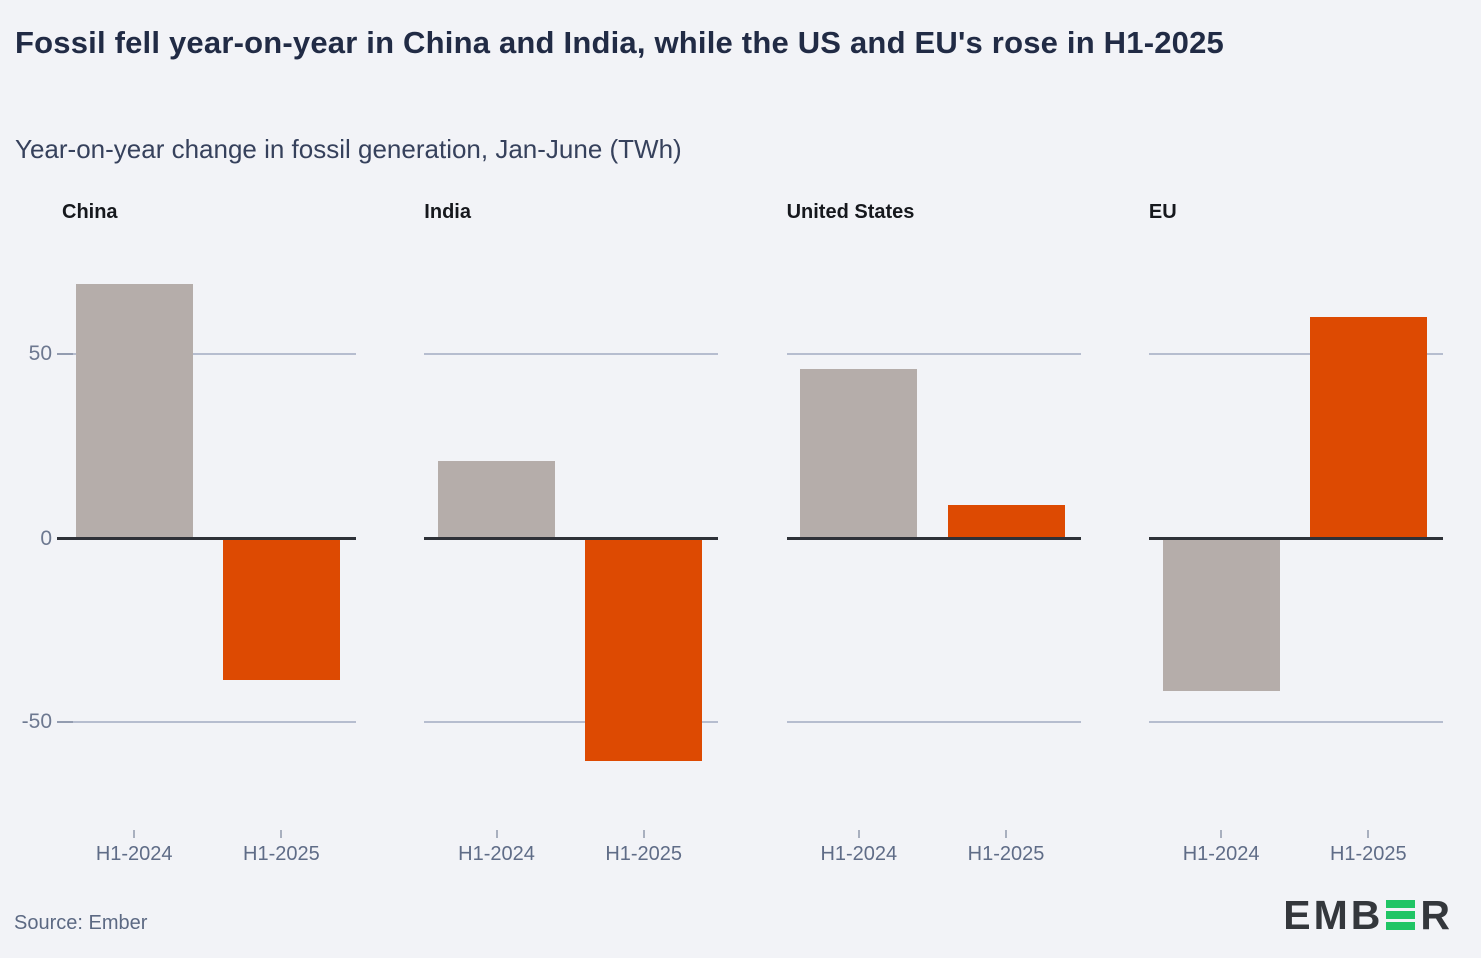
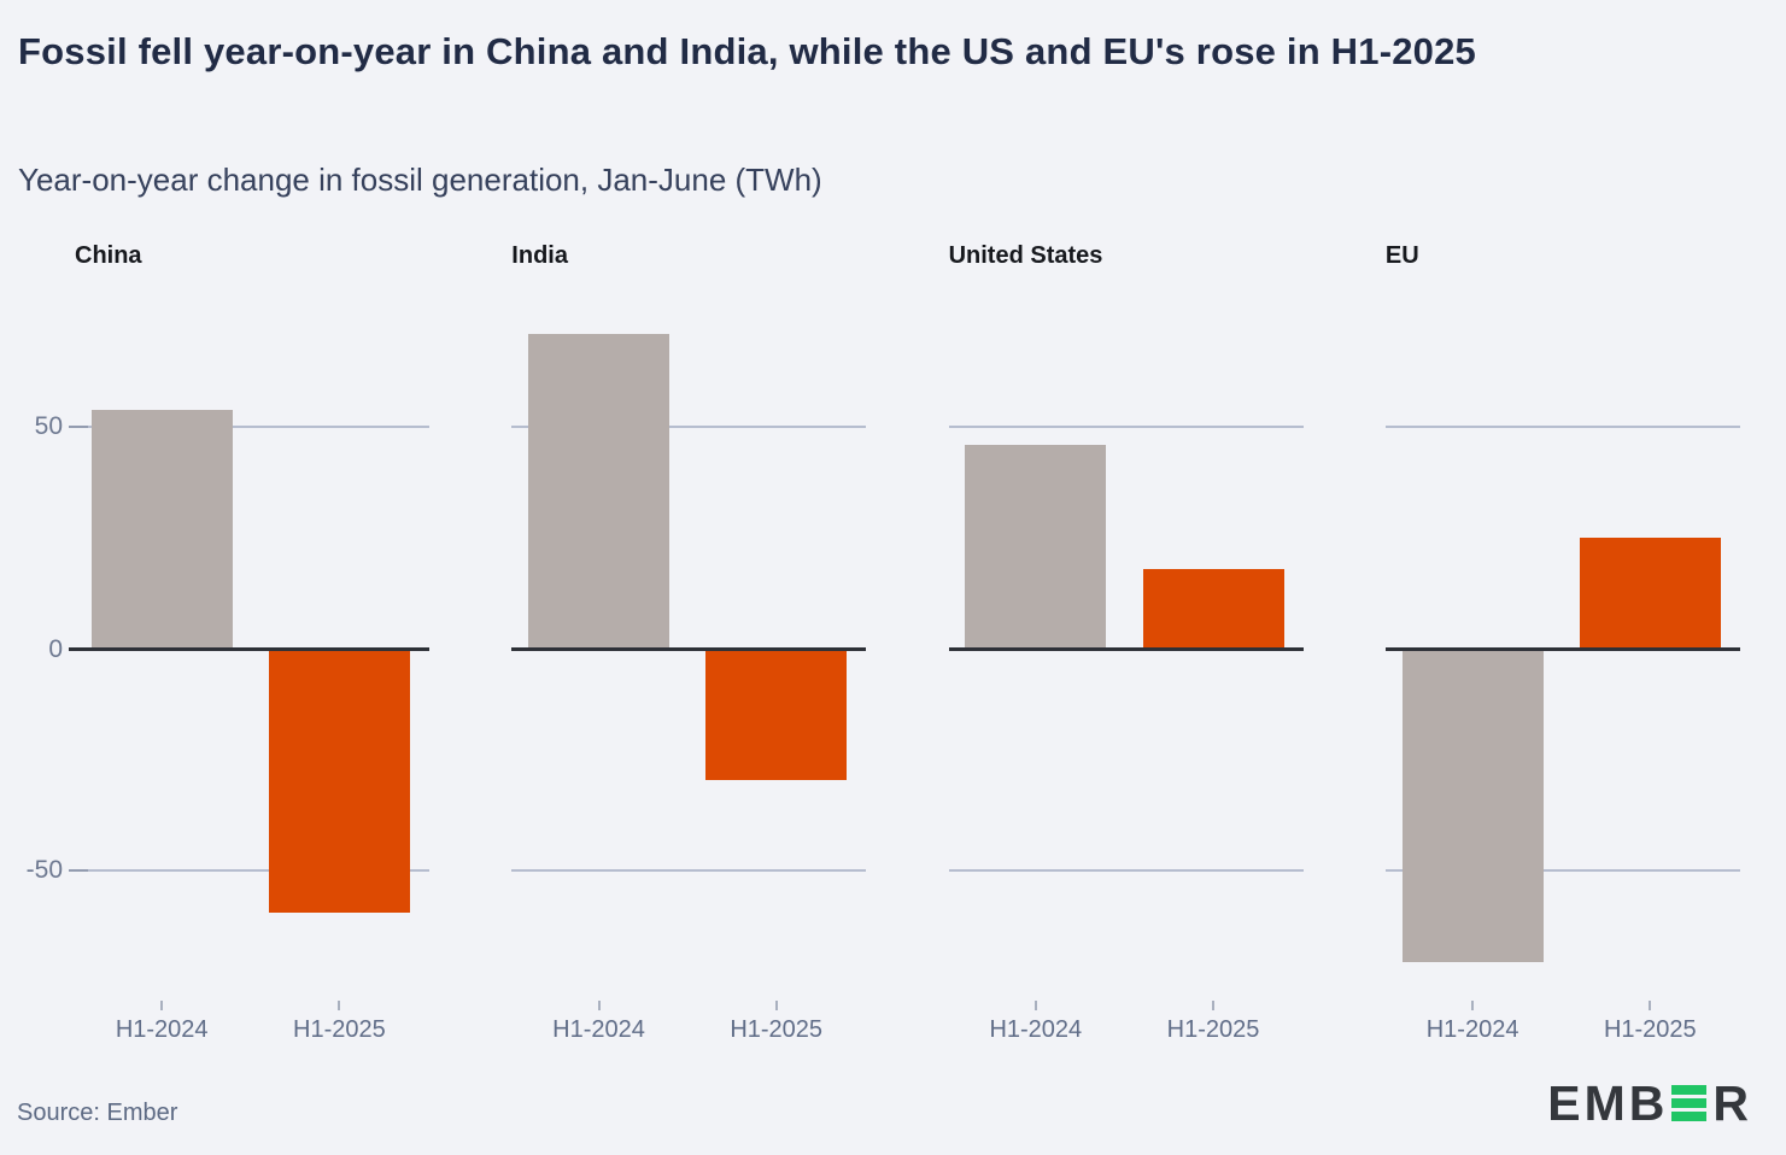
China/H1-2024: 69 -> 54
India/H1-2024: 21 -> 71
EU/H1-2024: -41 -> -70
China/H1-2025: -38 -> -59
India/H1-2025: -60 -> -29
United States/H1-2025: 9 -> 18
EU/H1-2025: 60 -> 25
